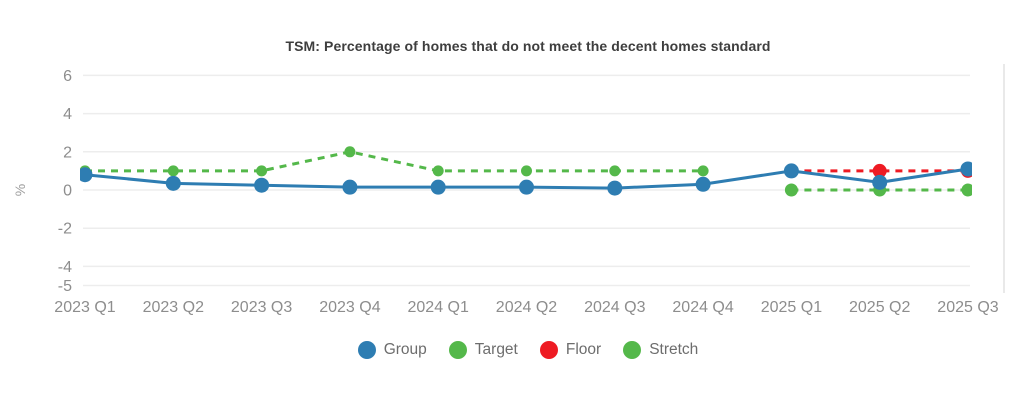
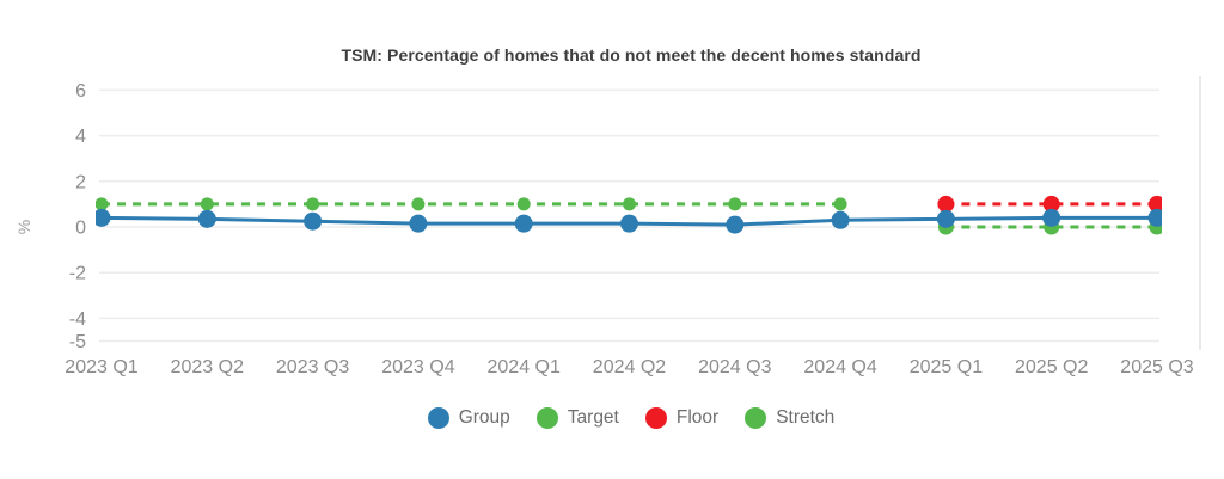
Group/2023 Q1: 0.8 -> 0.4
Target/2023 Q4: 2 -> 1
Group/2025 Q1: 1.0 -> 0.3
Group/2025 Q3: 1.1 -> 0.4
